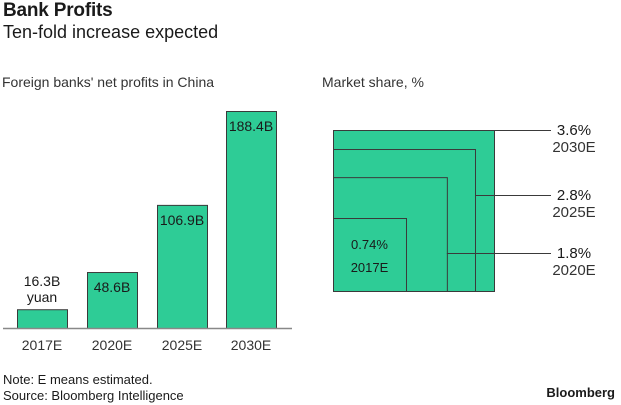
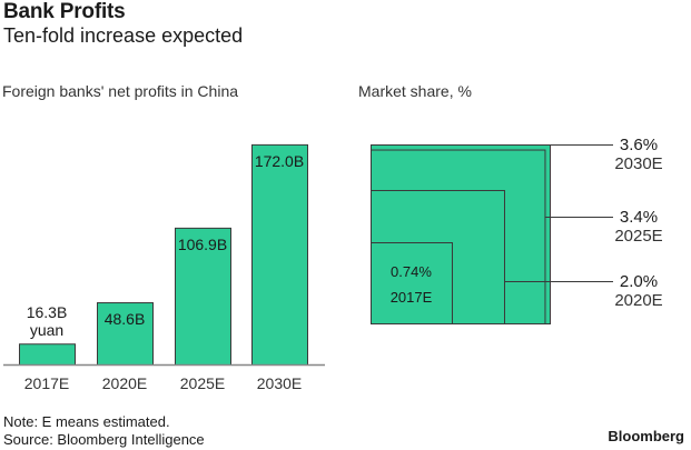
Foreign banks' net profits in China/2030E: 188.4B -> 172.0B
Market share, %/2020E: 1.8% -> 2.0%
Market share, %/2025E: 2.8% -> 3.4%
